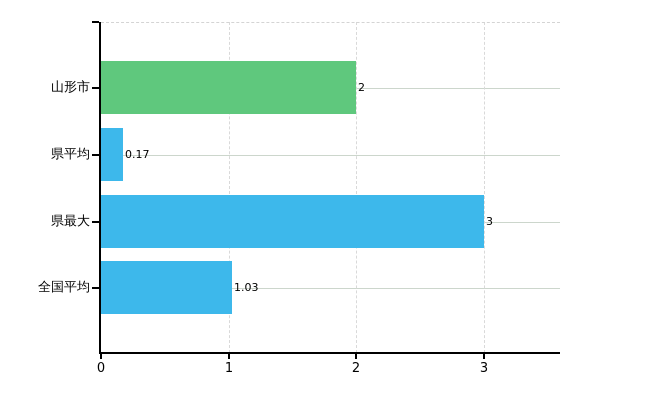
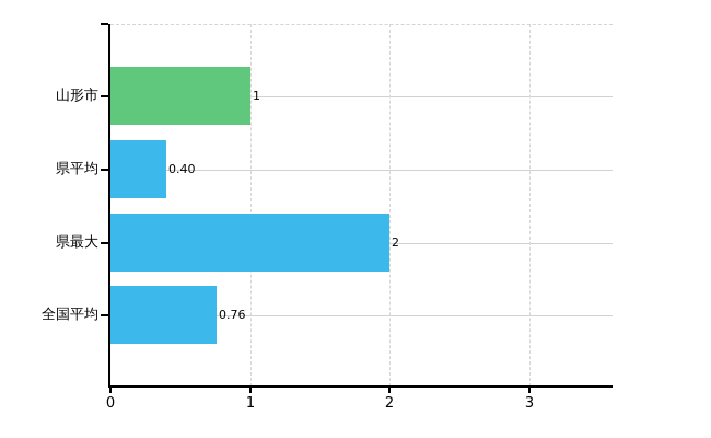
山形市: 2 -> 1
県平均: 0.17 -> 0.40
県最大: 3 -> 2
全国平均: 1.03 -> 0.76
